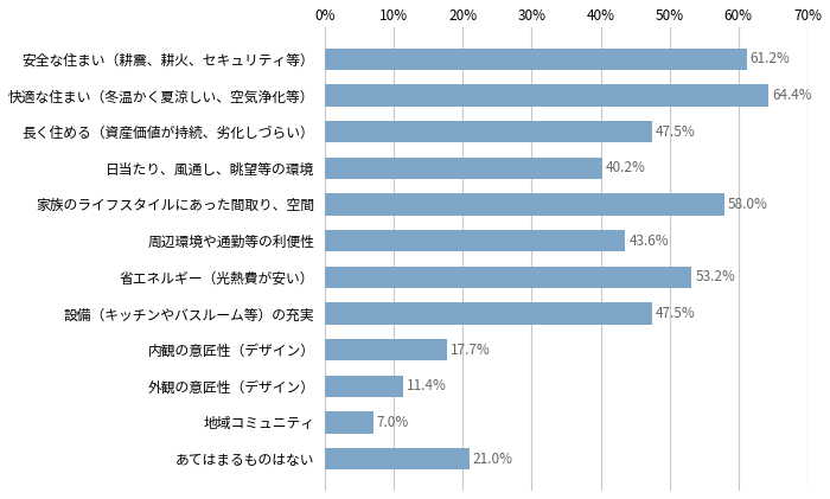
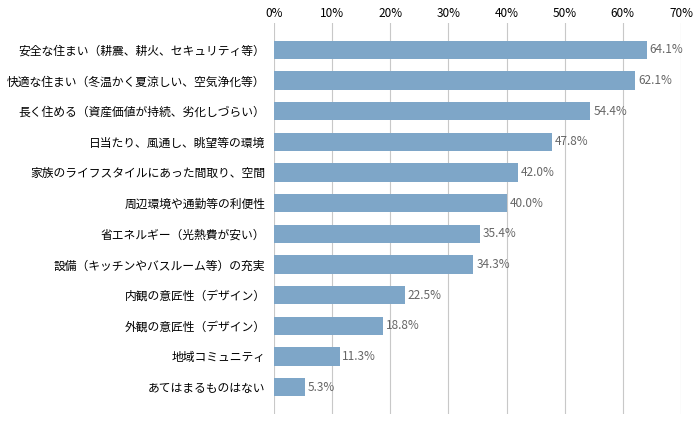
安全な住まい（耕震、耕火、セキュリティ等）: 61.2% -> 64.1%
快適な住まい（冬温かく夏涼しい、空気浄化等）: 64.4% -> 62.1%
長く住める（資産価値が持続、劣化しづらい）: 47.5% -> 54.4%
日当たり、風通し、眺望等の環境: 40.2% -> 47.8%
家族のライフスタイルにあった間取り、空間: 58.0% -> 42.0%
周辺環境や通勤等の利便性: 43.6% -> 40.0%
省エネルギー（光熱費が安い）: 53.2% -> 35.4%
設備（キッチンやバスルーム等）の充実: 47.5% -> 34.3%
内観の意匠性（デザイン）: 17.7% -> 22.5%
外観の意匠性（デザイン）: 11.4% -> 18.8%
地域コミュニティ: 7.0% -> 11.3%
あてはまるものはない: 21.0% -> 5.3%
